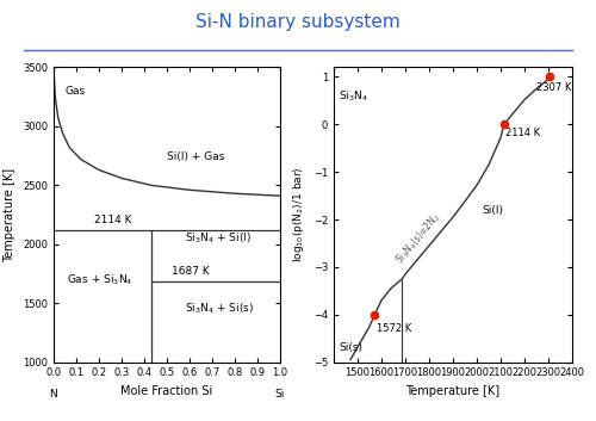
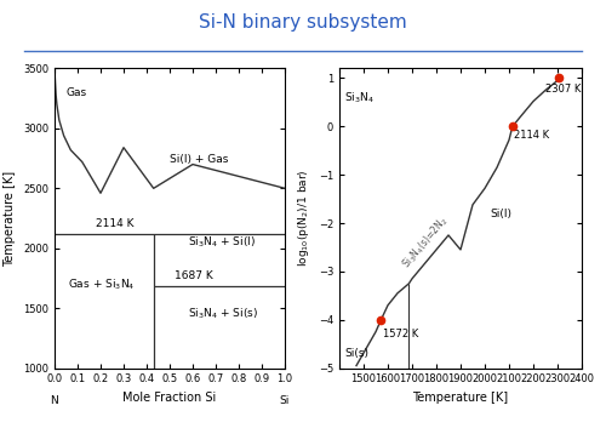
0.2: 2630 -> 2460
0.3: 2560 -> 2840
0.6: 2460 -> 2700
0.8: 2430 -> 2600
1.0: 2410 -> 2500
1900: -1.95 -> -2.55
